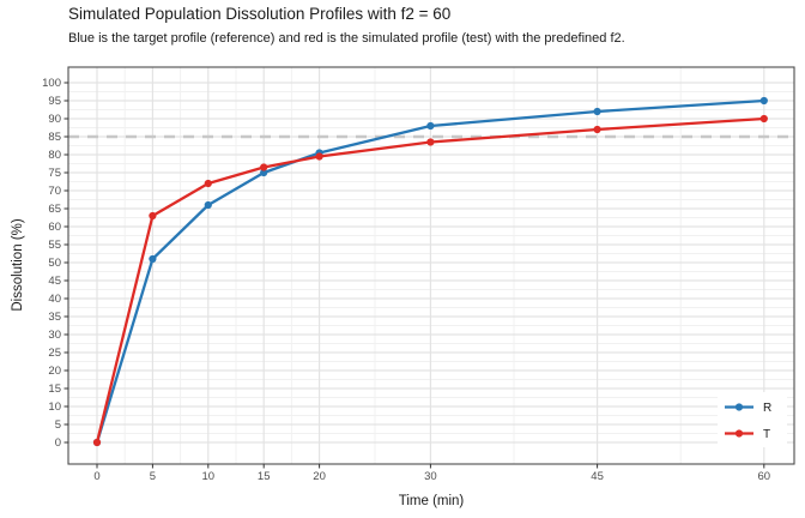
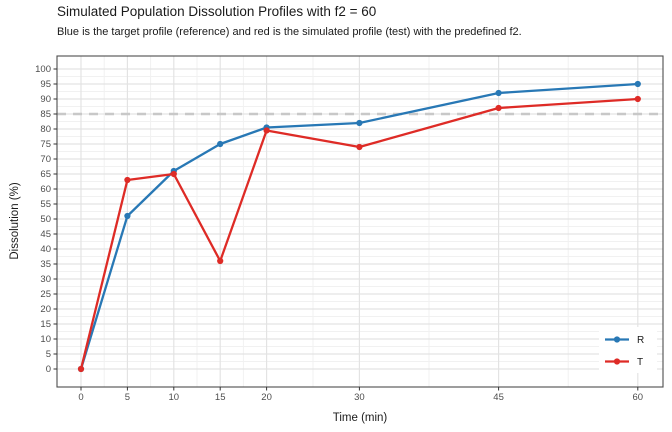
T/10: 72 -> 65
T/15: 76 -> 36
R/30: 88 -> 82
T/30: 84 -> 74
